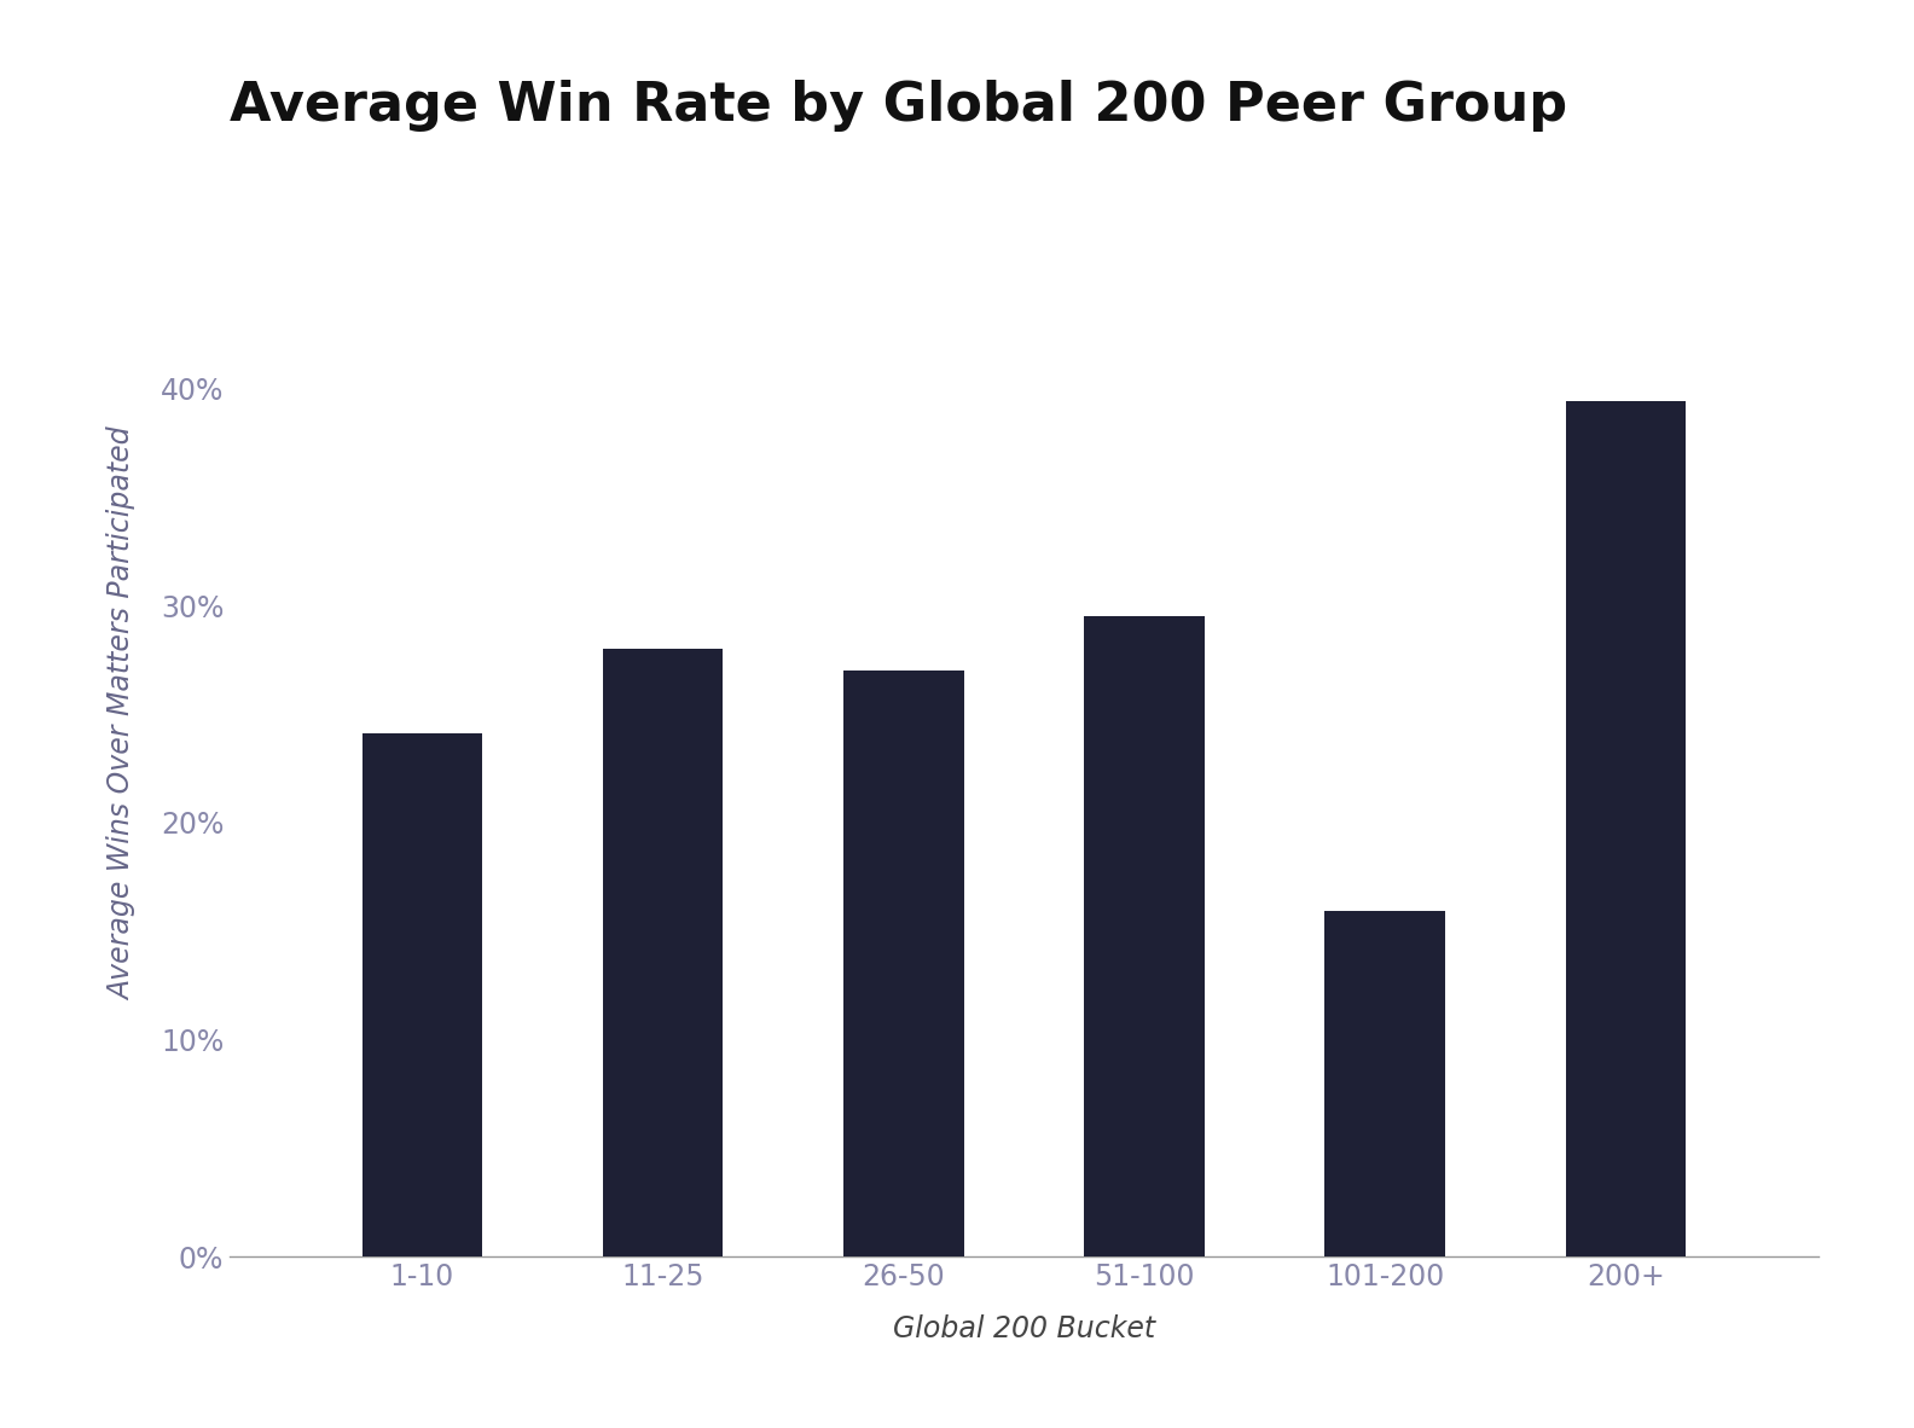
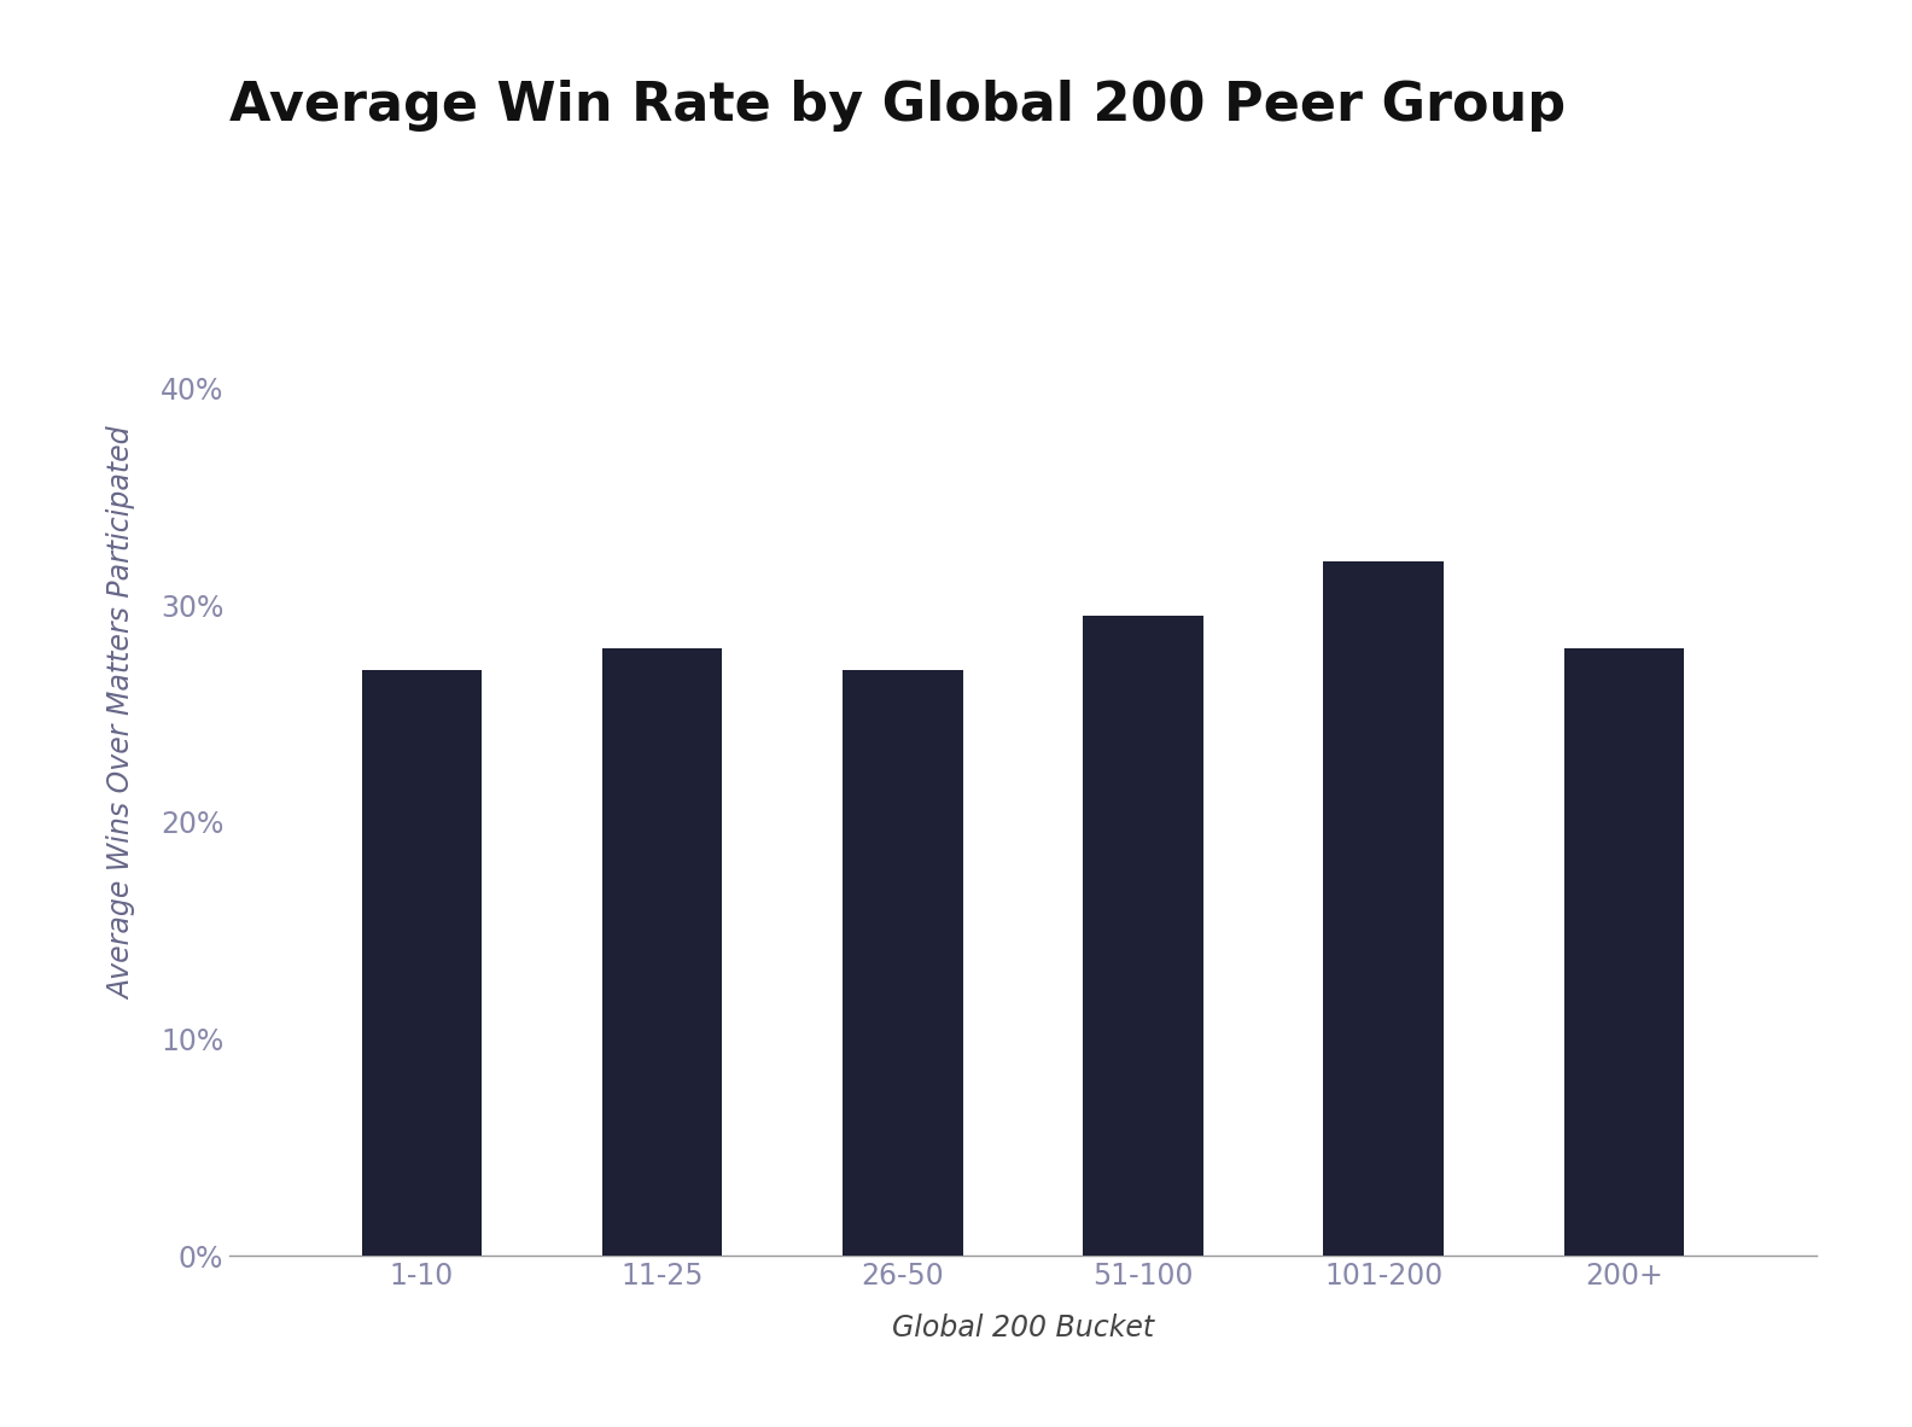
1-10: 24.1% -> 27.0%
101-200: 15.9% -> 32.0%
200+: 39.4% -> 28.0%
